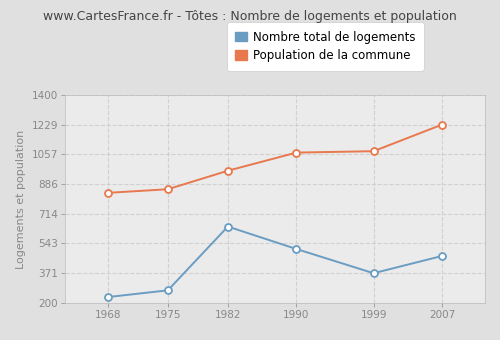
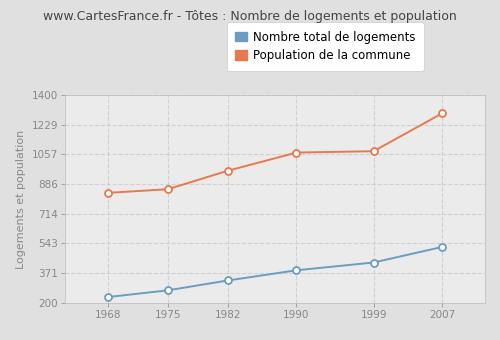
Nombre total de logements/1982: 640 -> 330
Nombre total de logements/1990: 510 -> 390
Nombre total de logements/1999: 370 -> 430
Nombre total de logements/2007: 470 -> 520
Population de la commune/2007: 1230 -> 1300
